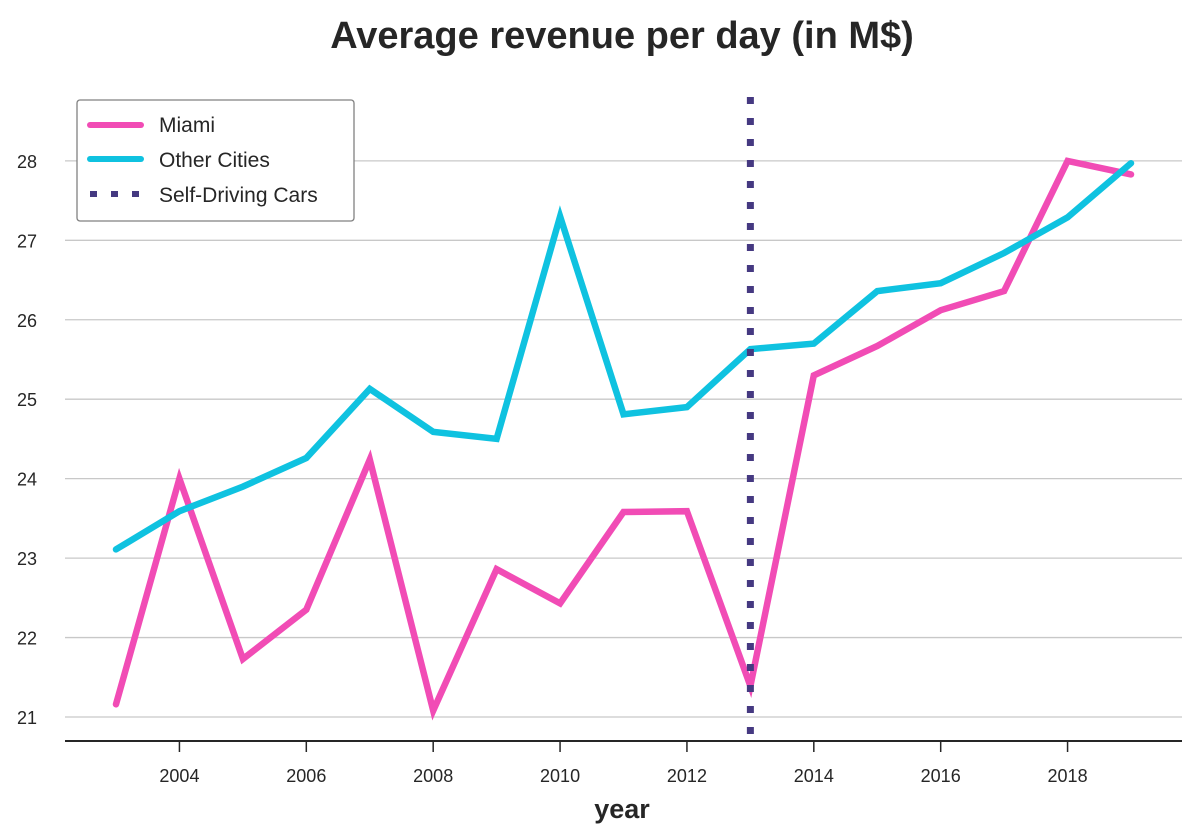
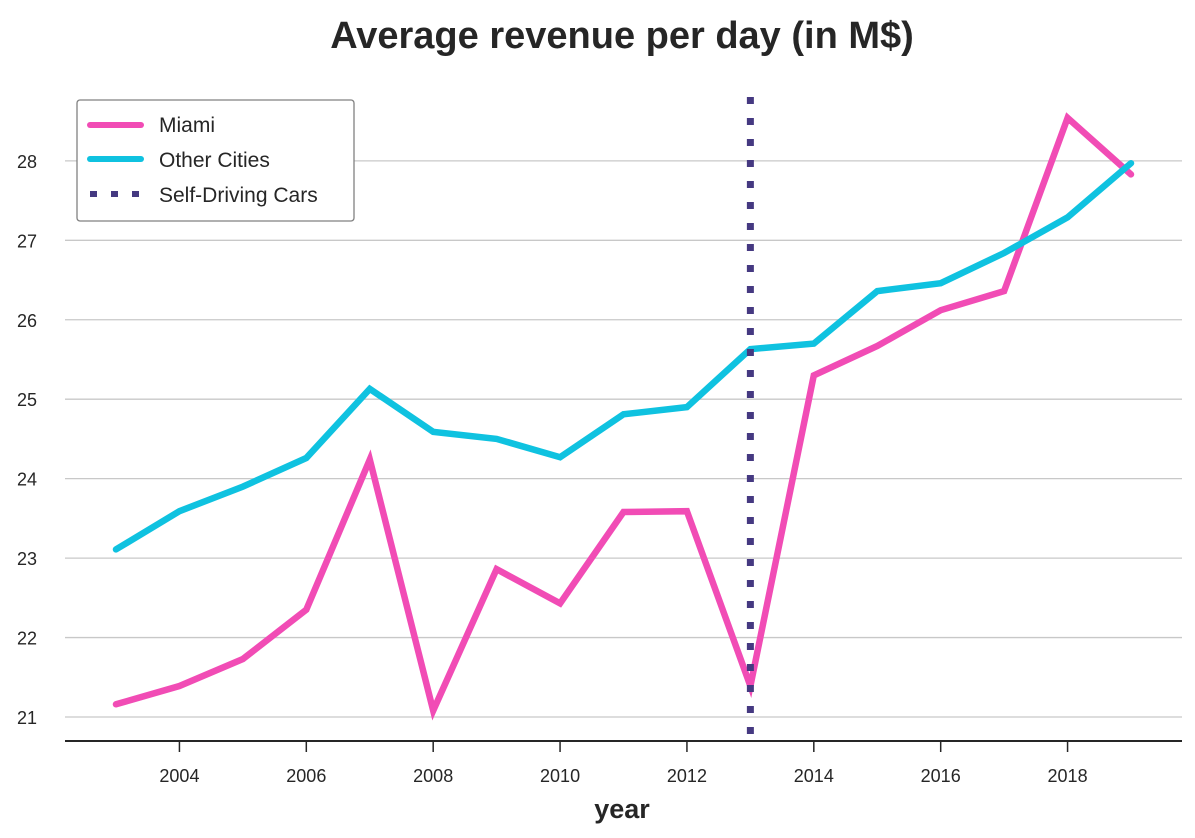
Miami/2004: 24.0 -> 21.4
Other Cities/2010: 27.3 -> 24.3
Miami/2018: 28.0 -> 28.5
